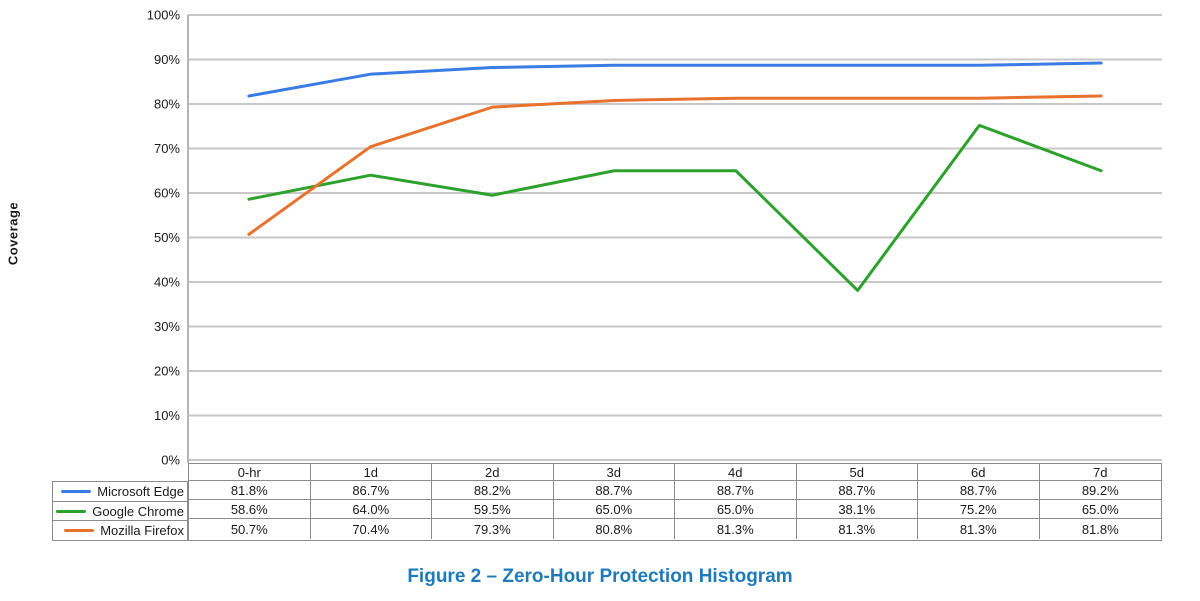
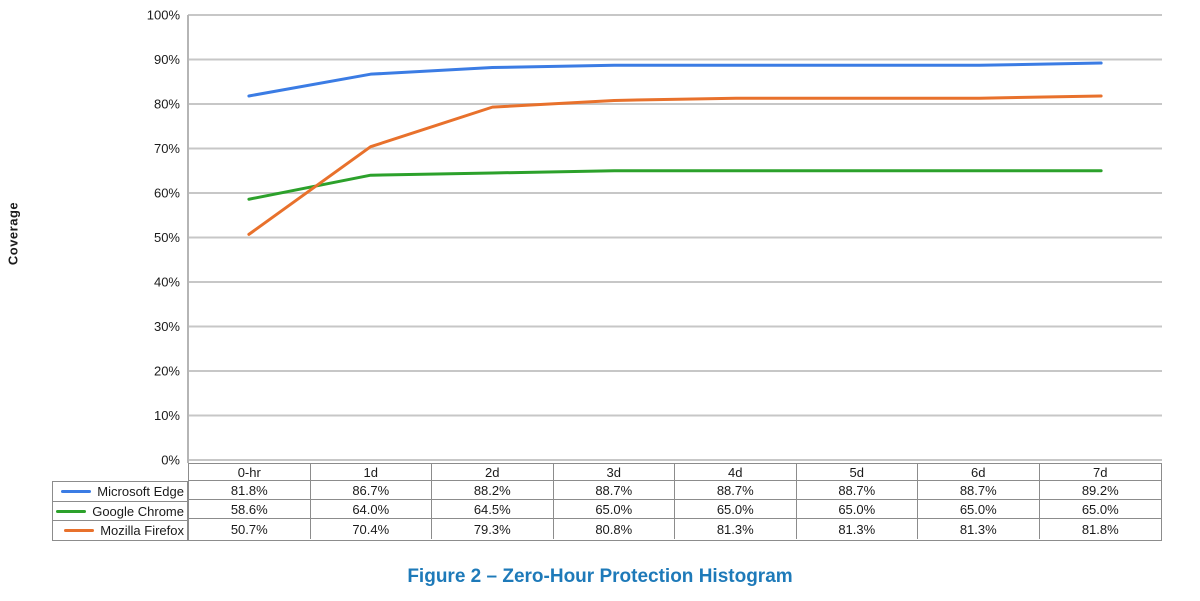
Google Chrome/2d: 59.5% -> 64.5%
Google Chrome/5d: 38.1% -> 65.0%
Google Chrome/6d: 75.2% -> 65.0%
